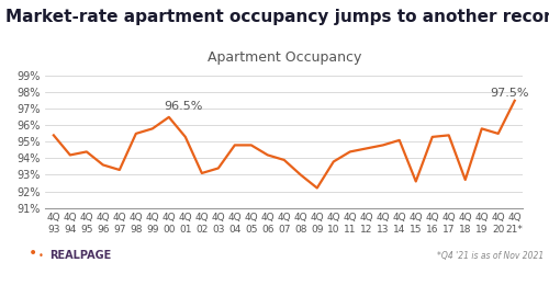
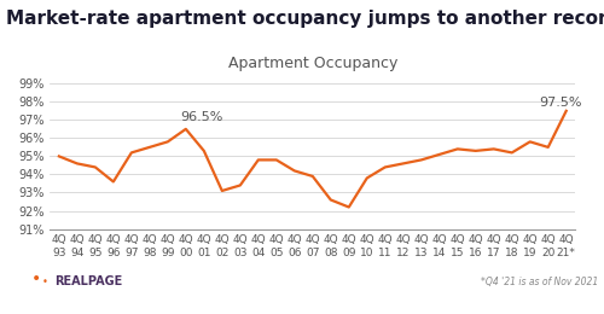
4Q 93: 95.4% -> 95.0%
4Q 94: 94.2% -> 94.6%
4Q 97: 93.3% -> 95.2%
4Q 08: 93.0% -> 92.6%
4Q 15: 92.6% -> 95.4%
4Q 18: 92.7% -> 95.2%
